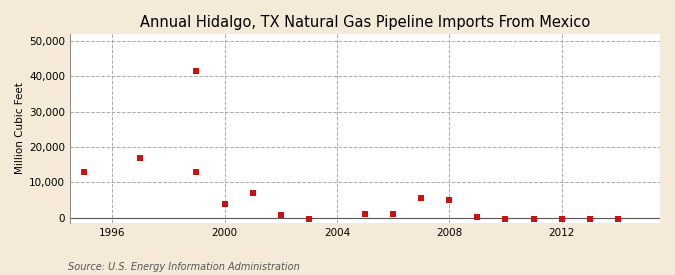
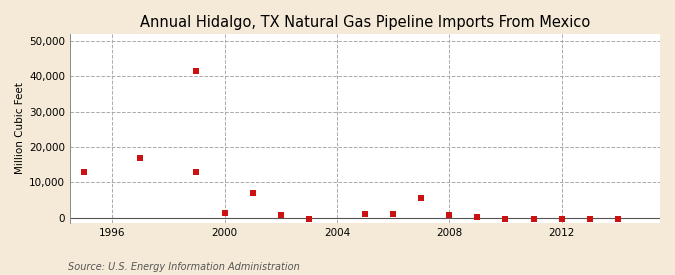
2000: 4,000 -> 1,500
2008: 5,000 -> 800
